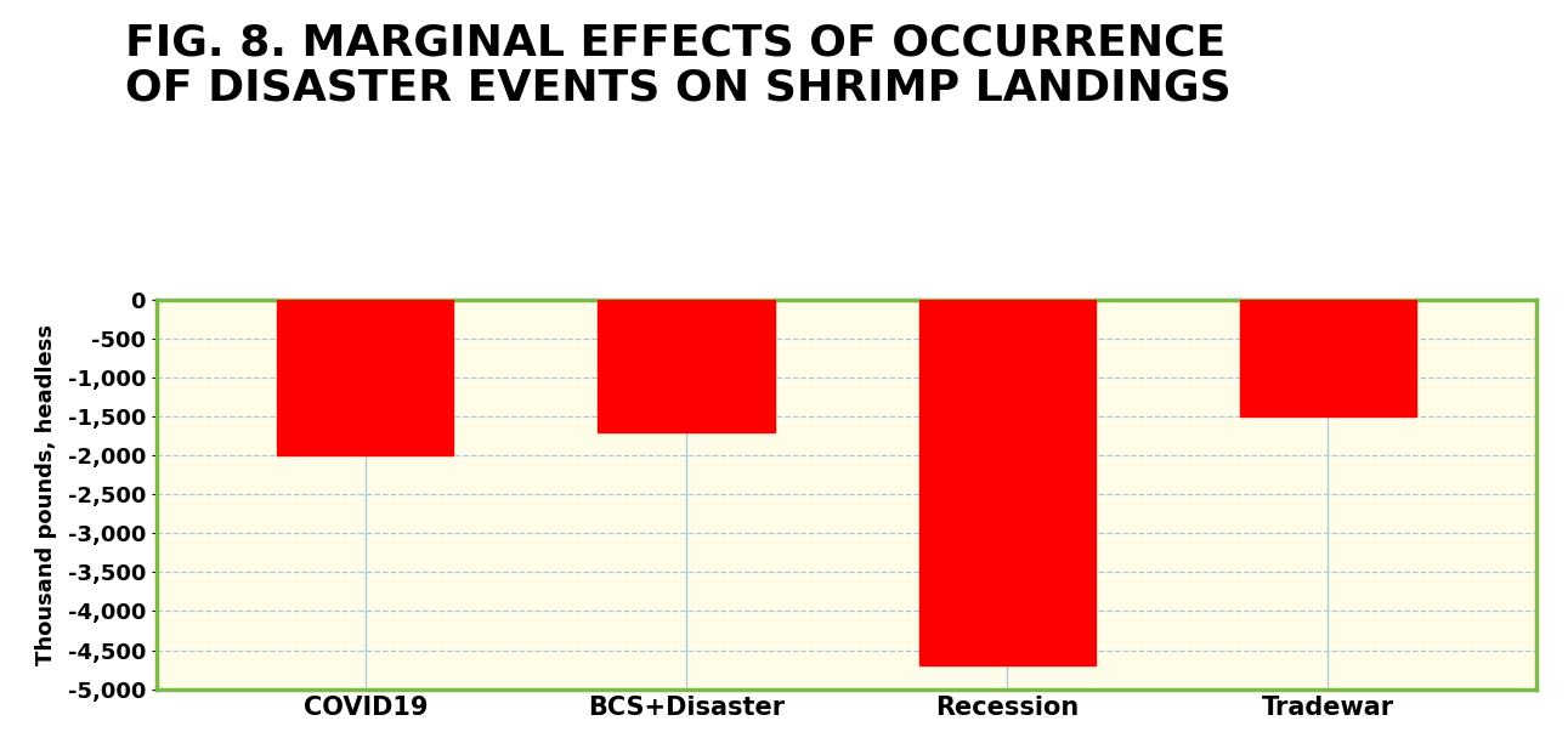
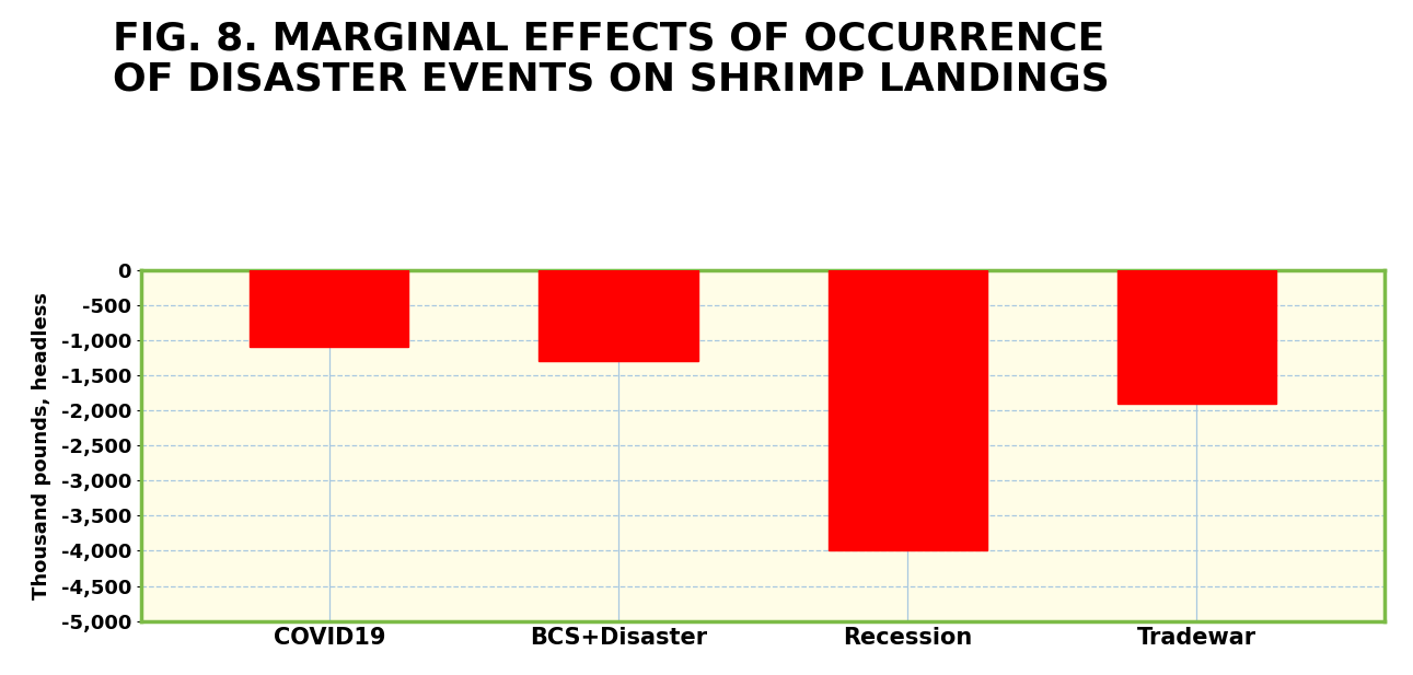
COVID19: -2,000 -> -1,100
BCS+Disaster: -1,700 -> -1,300
Recession: -4,700 -> -4,000
Tradewar: -1,500 -> -1,900
